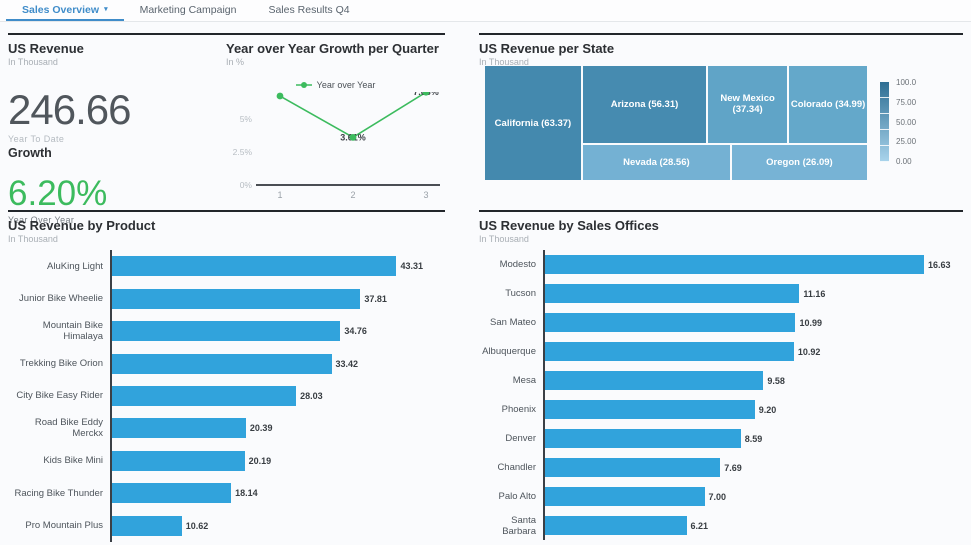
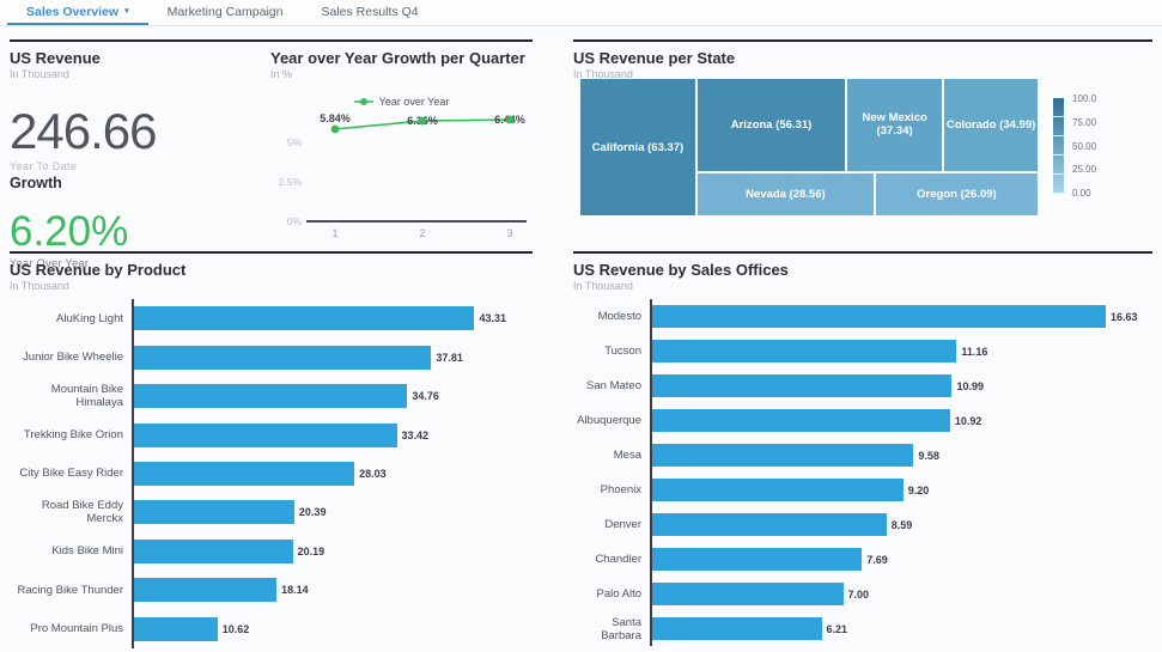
Year over Year Growth per Quarter/1: 6.74% -> 5.84%
Year over Year Growth per Quarter/2: 3.61% -> 6.36%
Year over Year Growth per Quarter/3: 7.03% -> 6.44%
